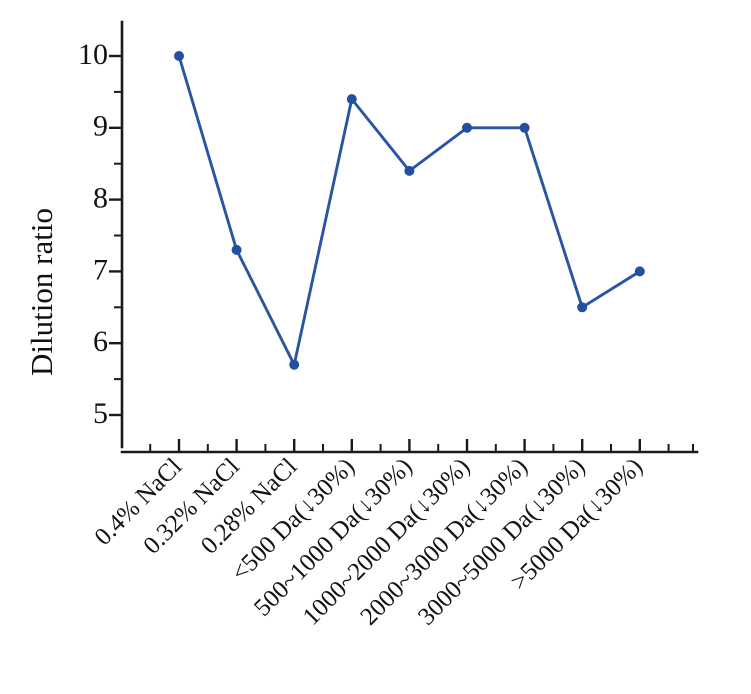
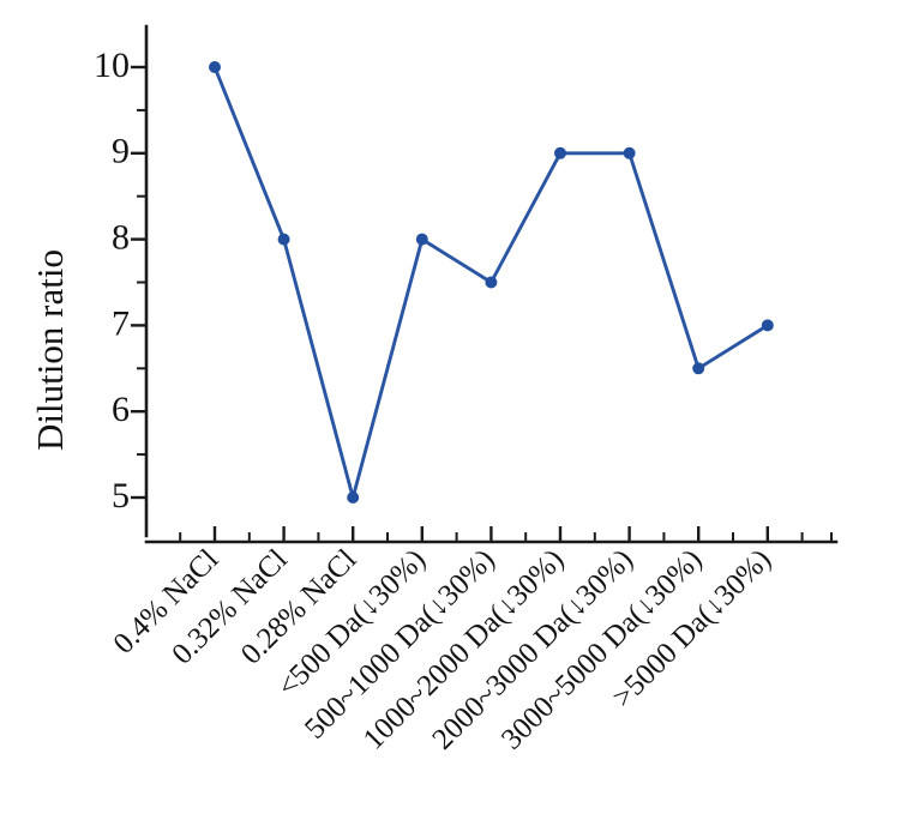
0.32% NaCl: 7.3 -> 8.0
0.28% NaCl: 5.7 -> 5.0
<500 Da(↓30%): 9.4 -> 8.0
500~1000 Da(↓30%): 8.4 -> 7.5
